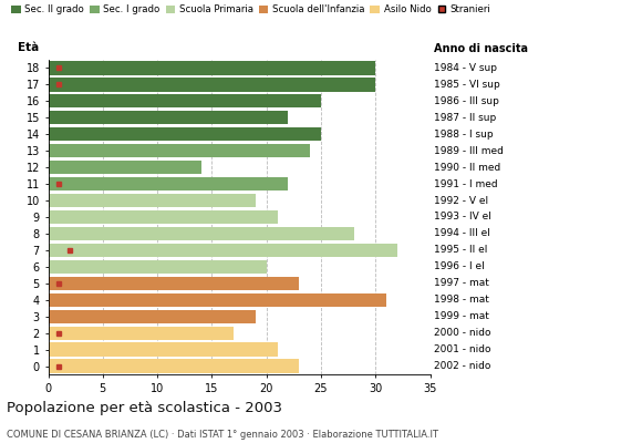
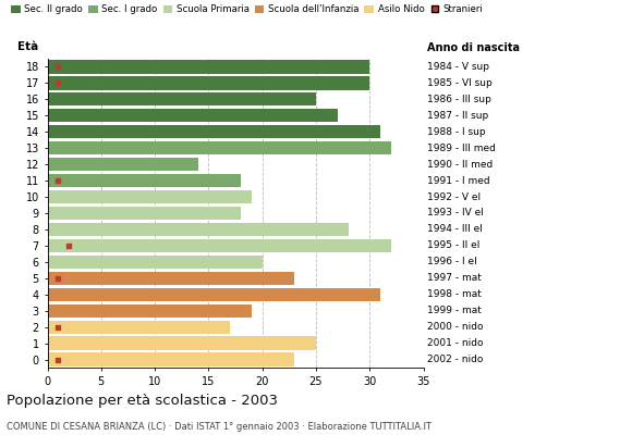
15: 22 -> 27
14: 25 -> 31
13: 24 -> 32
11: 22 -> 18
9: 21 -> 18
1: 21 -> 25
